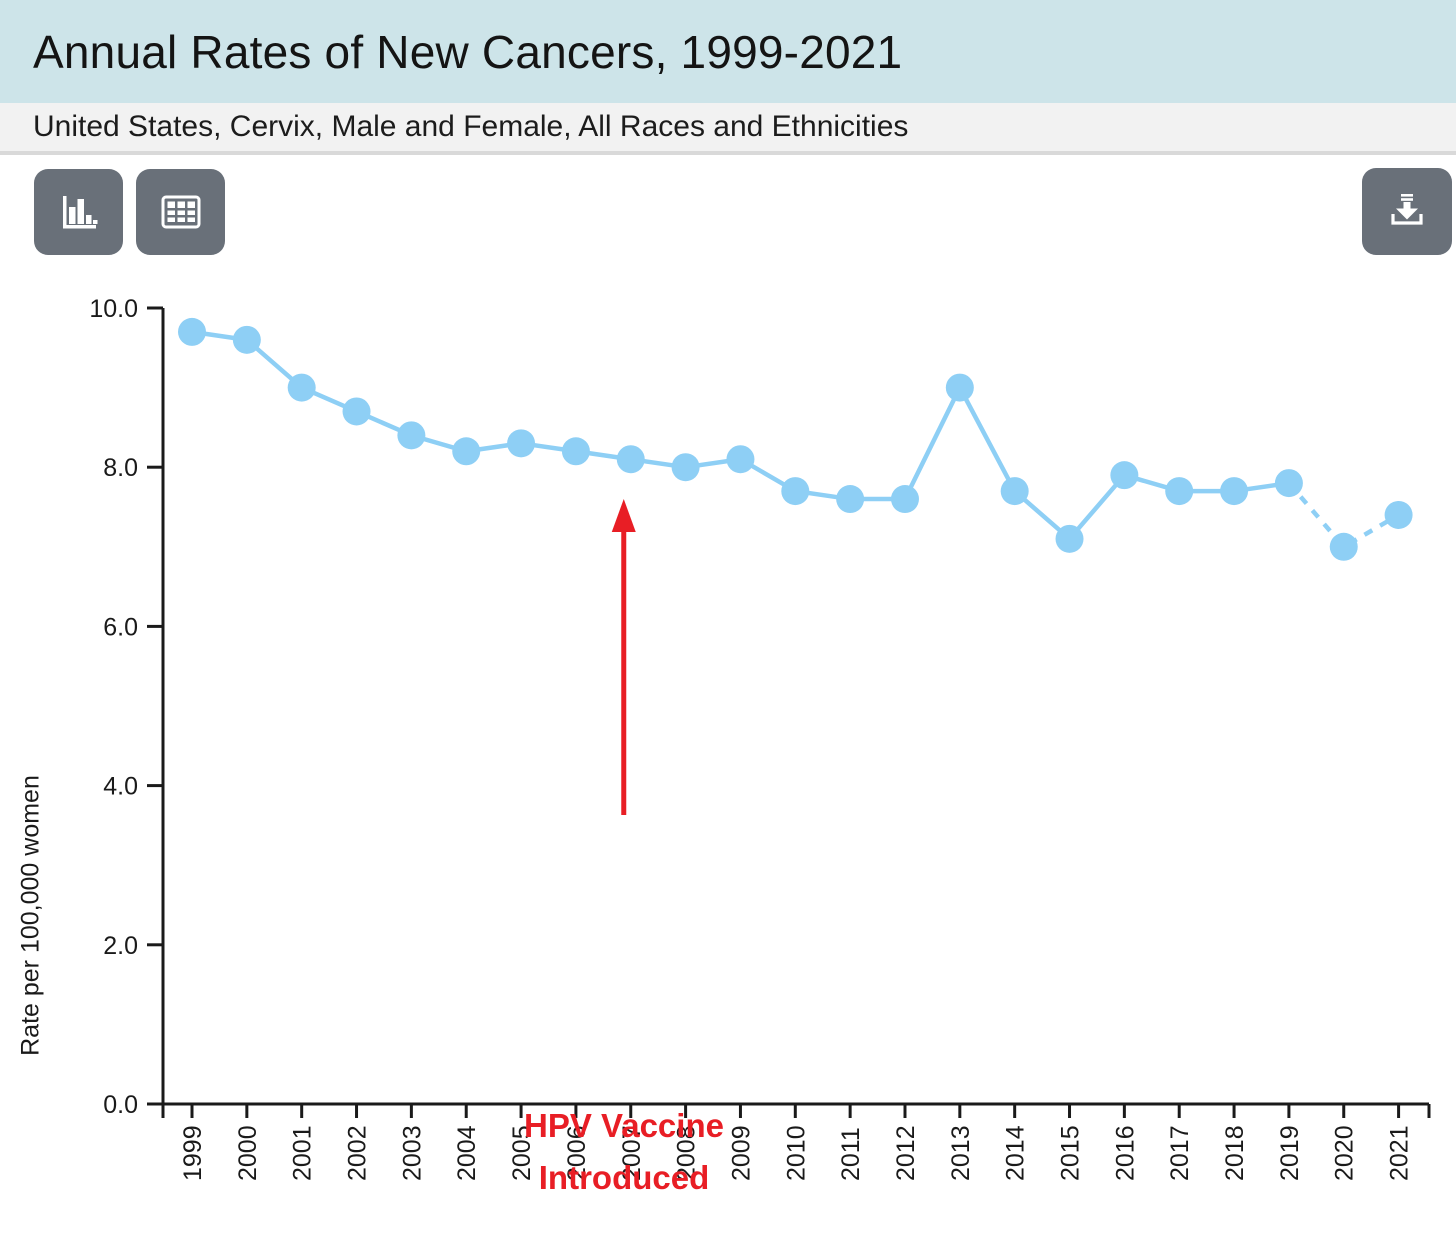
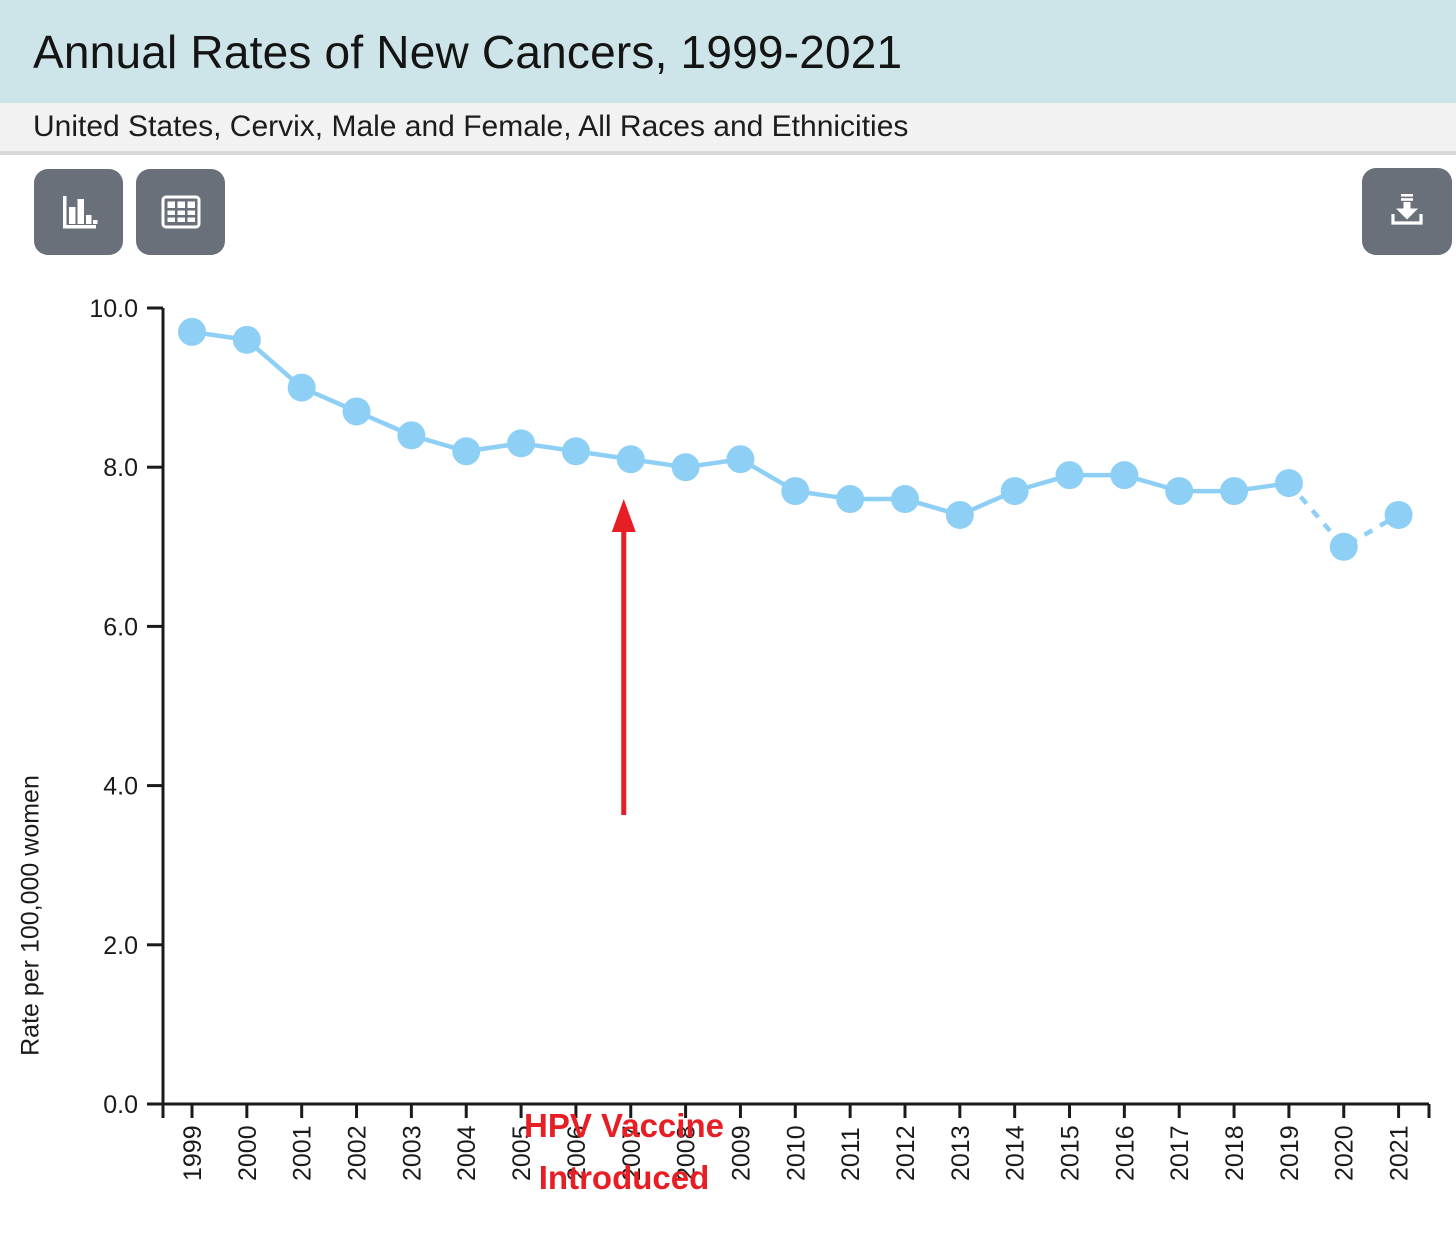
2013: 9.0 -> 7.4
2015: 7.1 -> 7.9
